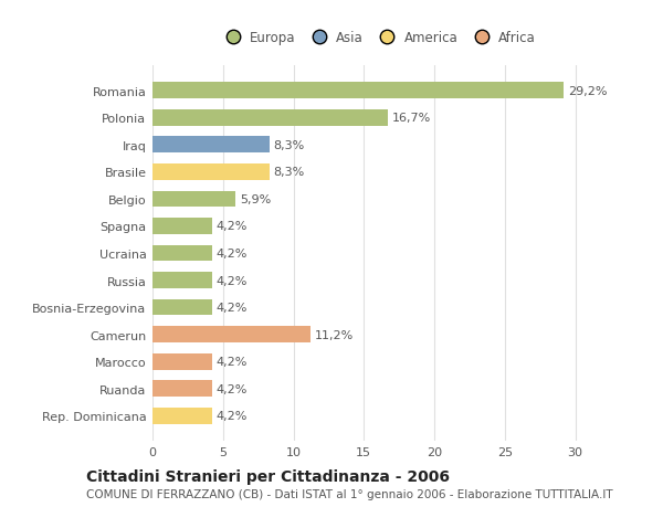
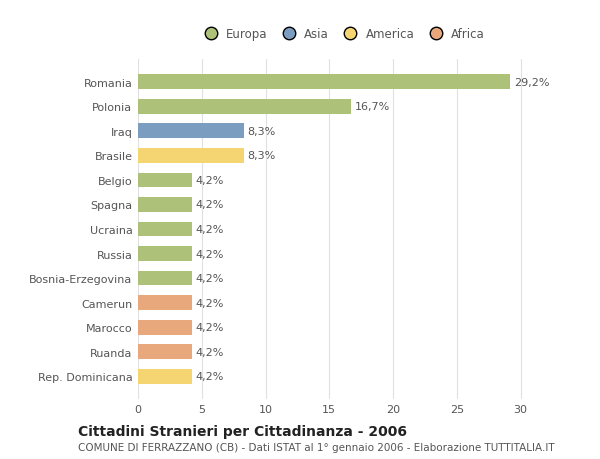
Belgio: 5,9% -> 4,2%
Camerun: 11,2% -> 4,2%
